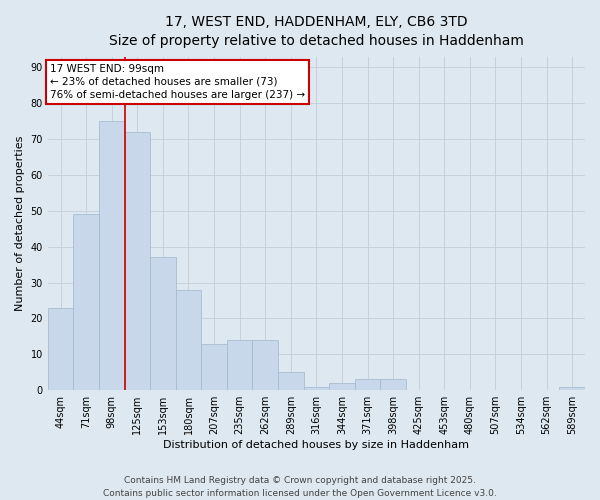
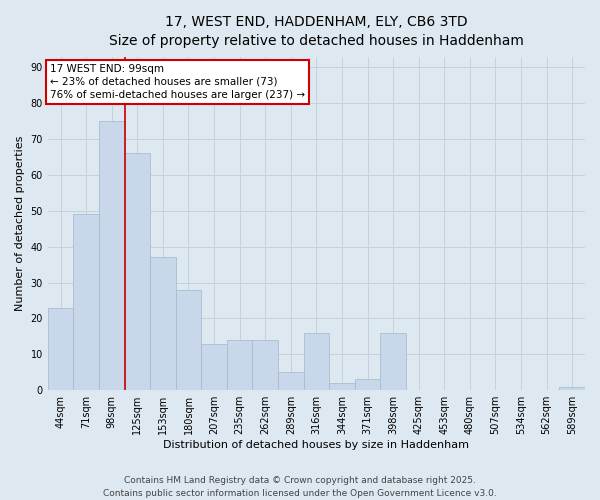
125sqm: 72 -> 66
316sqm: 1 -> 16
398sqm: 3 -> 16
